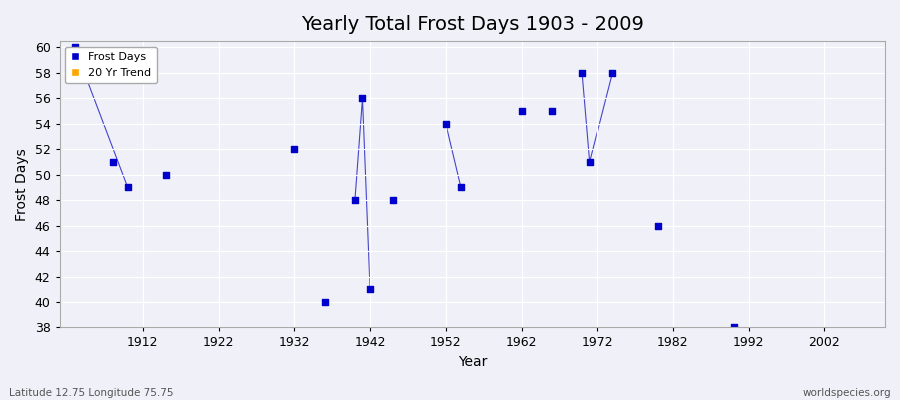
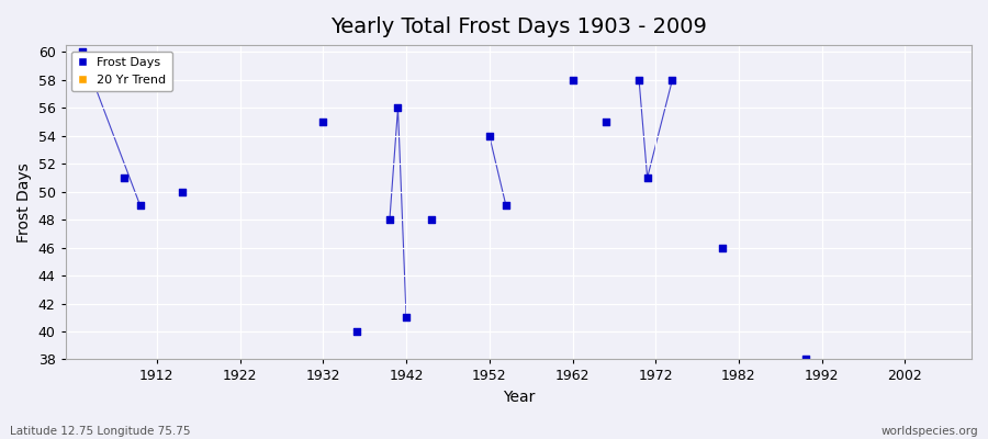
Frost Days/1932: 52 -> 55
Frost Days/1962: 55 -> 58
